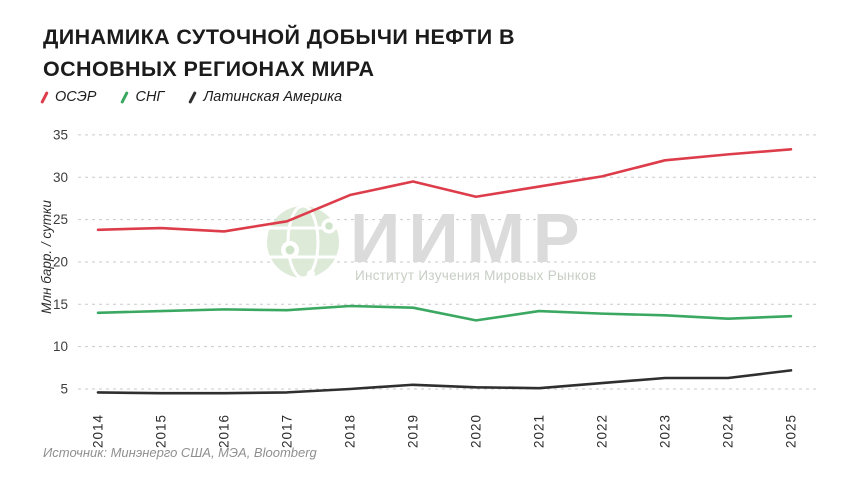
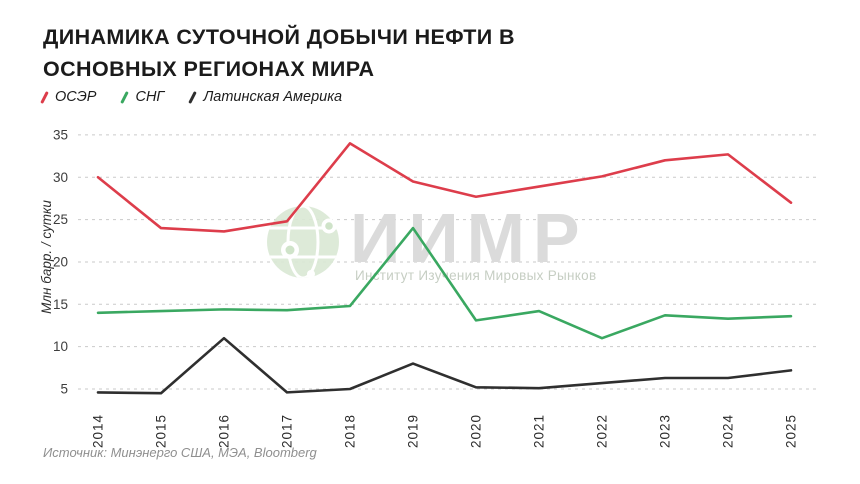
ОСЭР/2014: 24 -> 30
Латинская Америка/2016: 4 -> 11
ОСЭР/2018: 28 -> 34
СНГ/2019: 15 -> 24
Латинская Америка/2019: 6 -> 8
СНГ/2022: 14 -> 11
ОСЭР/2025: 33 -> 27
